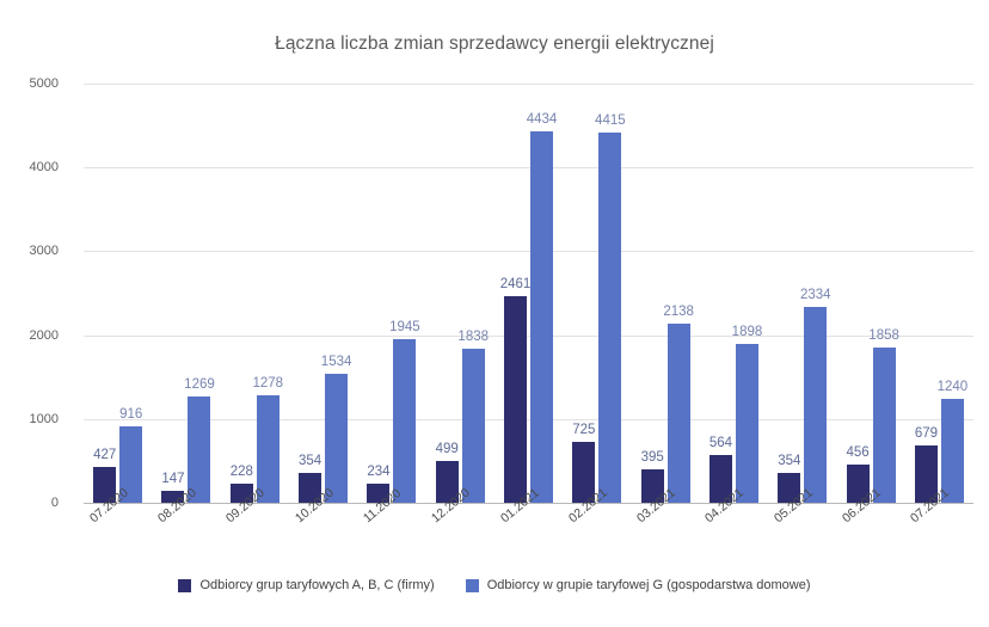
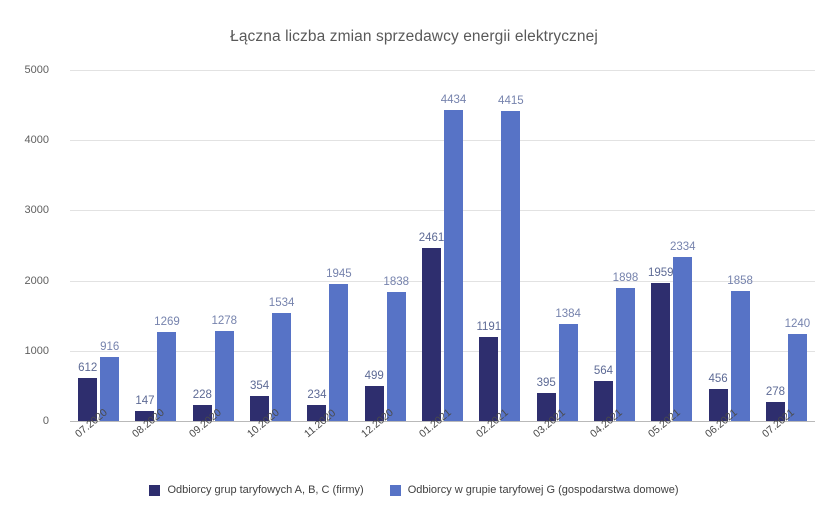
Odbiorcy grup taryfowych A, B, C (firmy)/07.2020: 427 -> 612
Odbiorcy grup taryfowych A, B, C (firmy)/02.2021: 725 -> 1191
Odbiorcy w grupie taryfowej G (gospodarstwa domowe)/03.2021: 2138 -> 1384
Odbiorcy grup taryfowych A, B, C (firmy)/05.2021: 354 -> 1959
Odbiorcy grup taryfowych A, B, C (firmy)/07.2021: 679 -> 278
